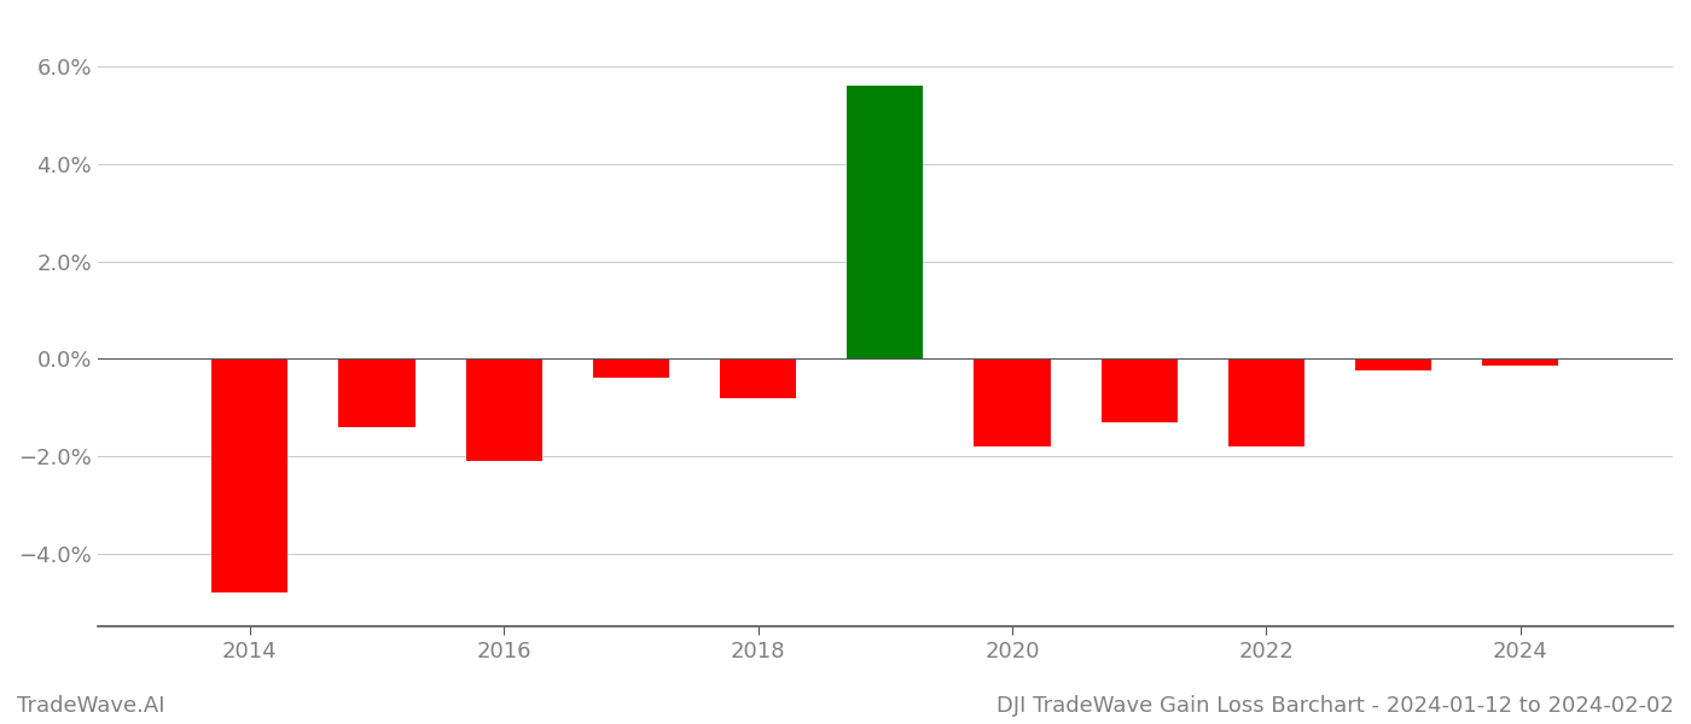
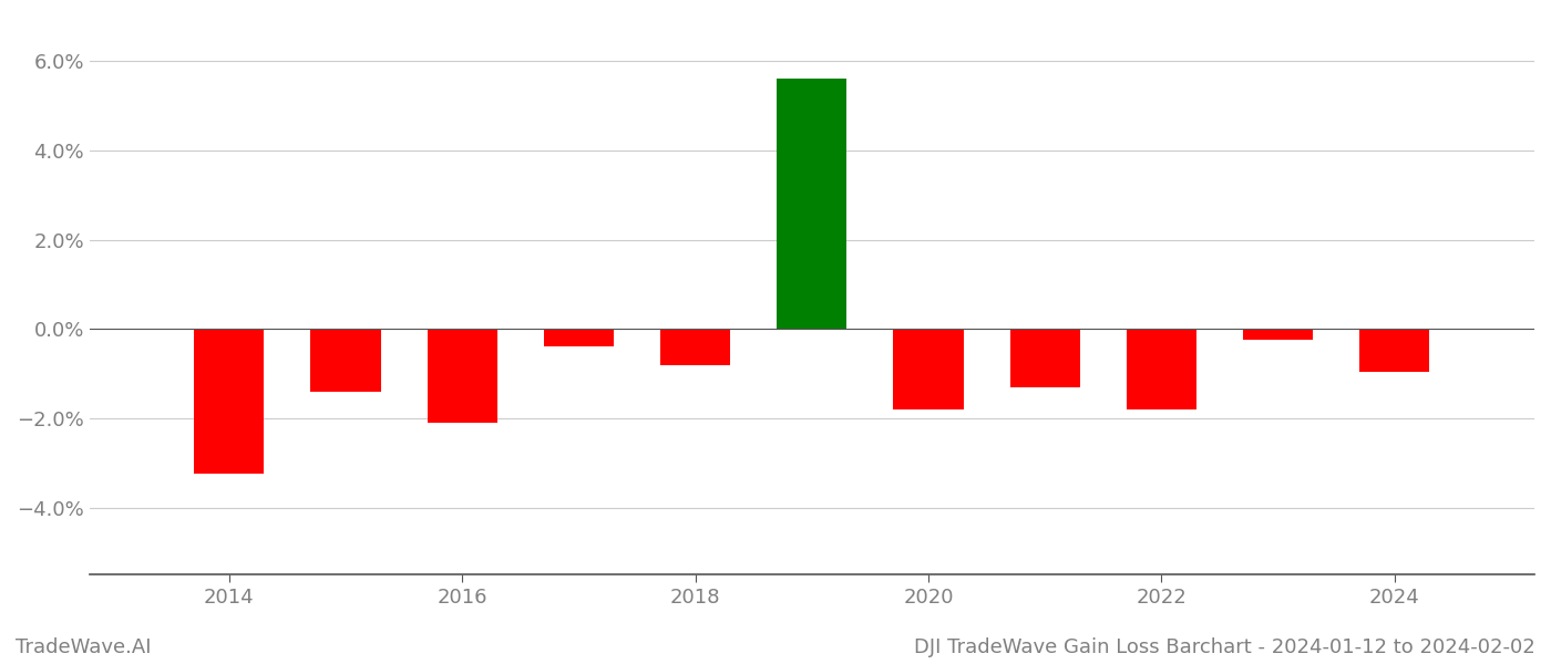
2014: -4.80% -> -3.25%
2024: -0.15% -> -0.95%
